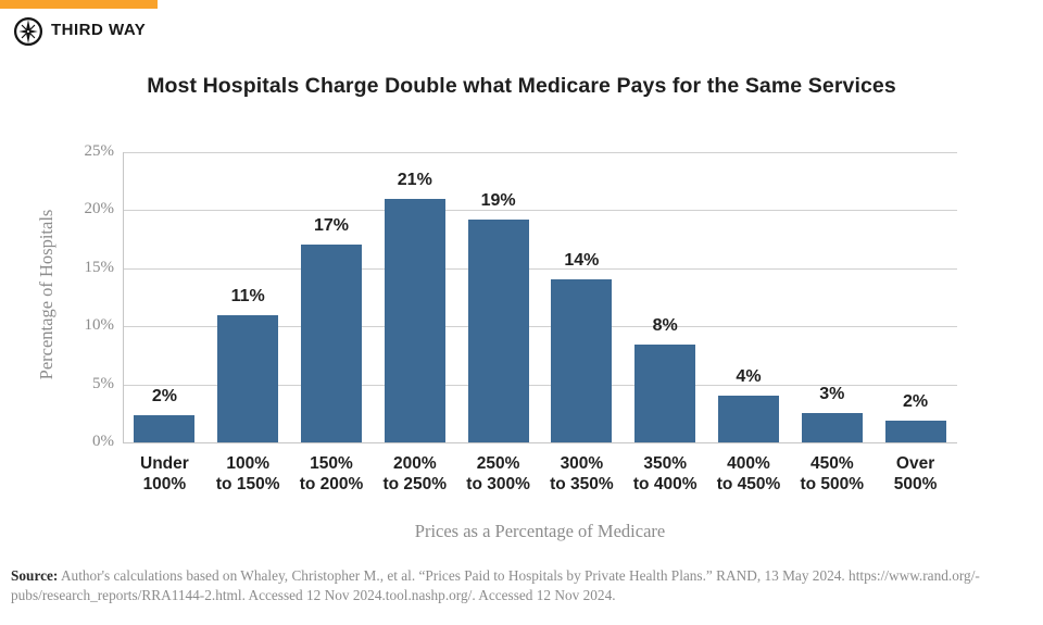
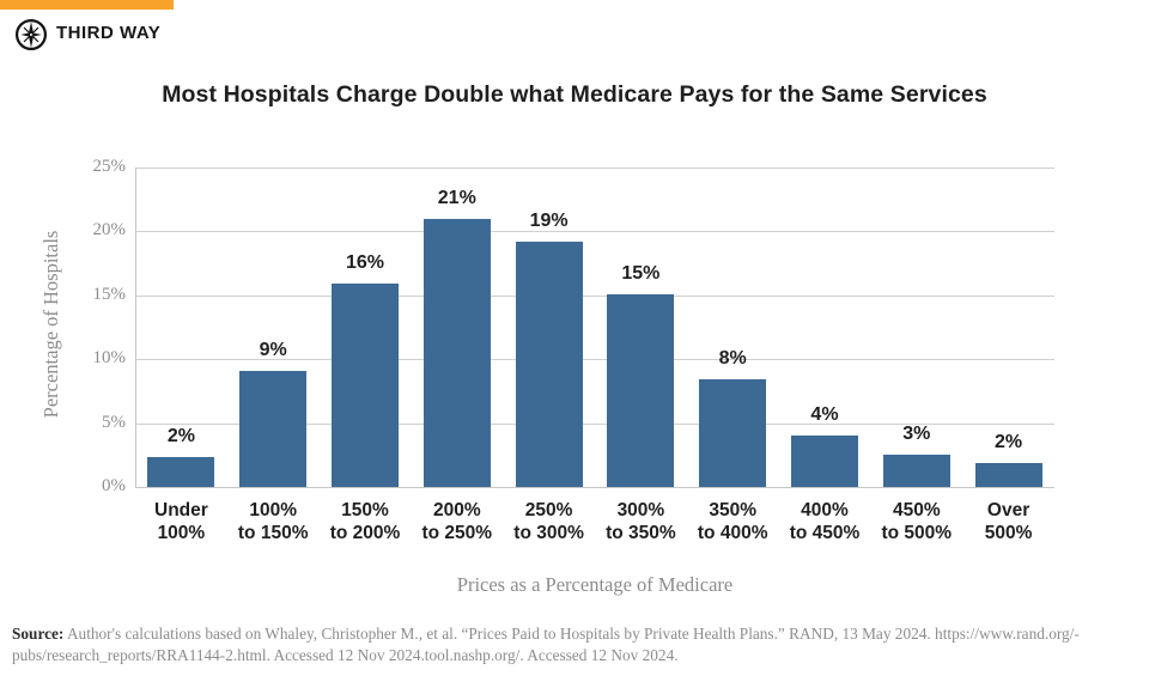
100% to 150%: 11% -> 9%
150% to 200%: 17% -> 16%
300% to 350%: 14% -> 15%
